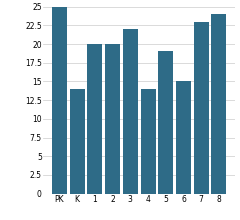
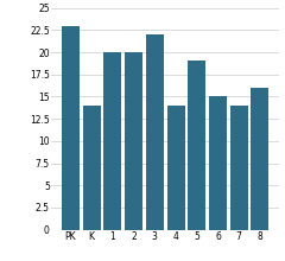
PK: 25 -> 23
7: 23 -> 14
8: 24 -> 16
